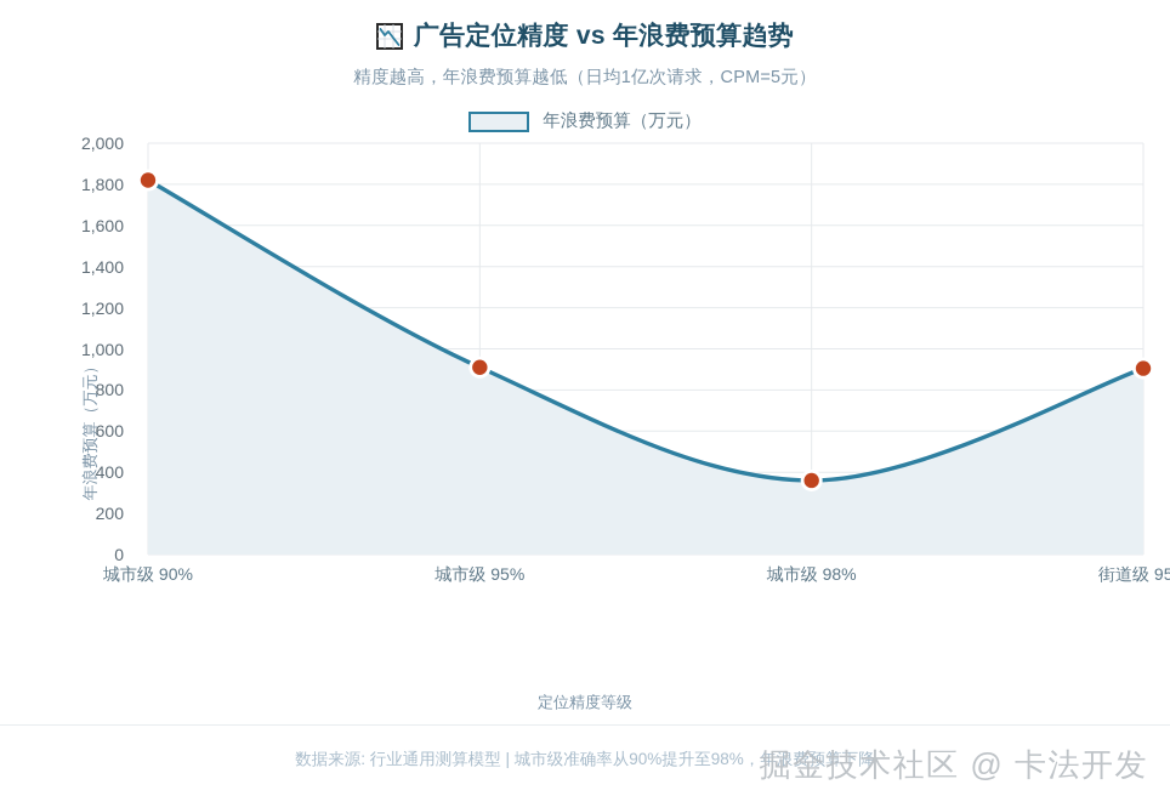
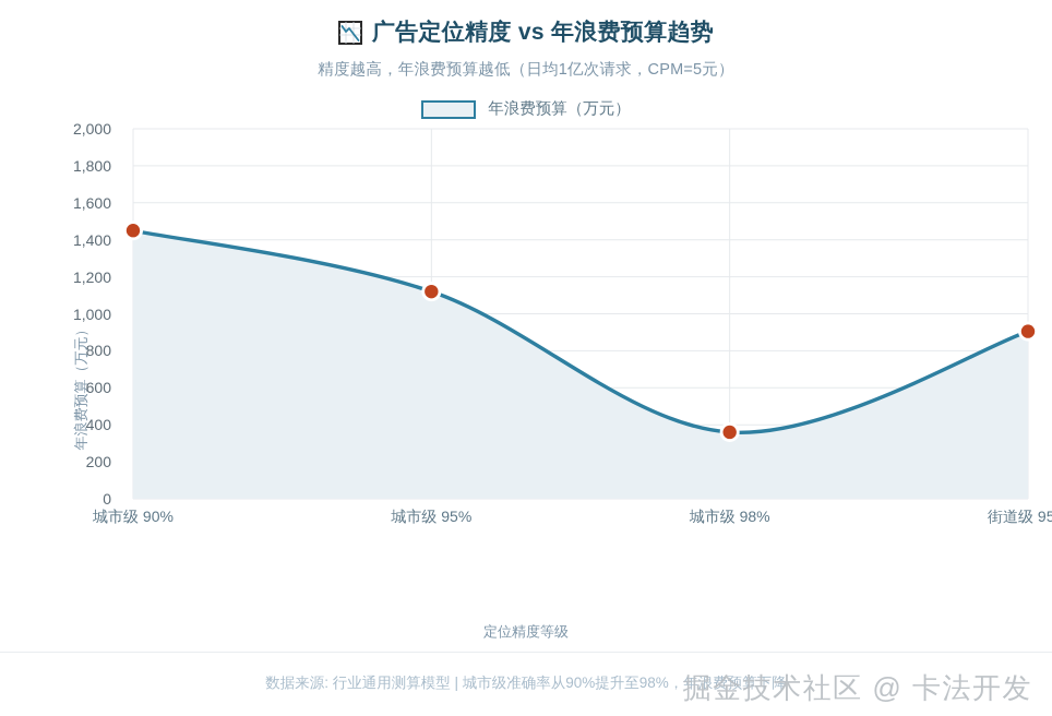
城市级 90%: 1820 -> 1450
城市级 95%: 910 -> 1120
